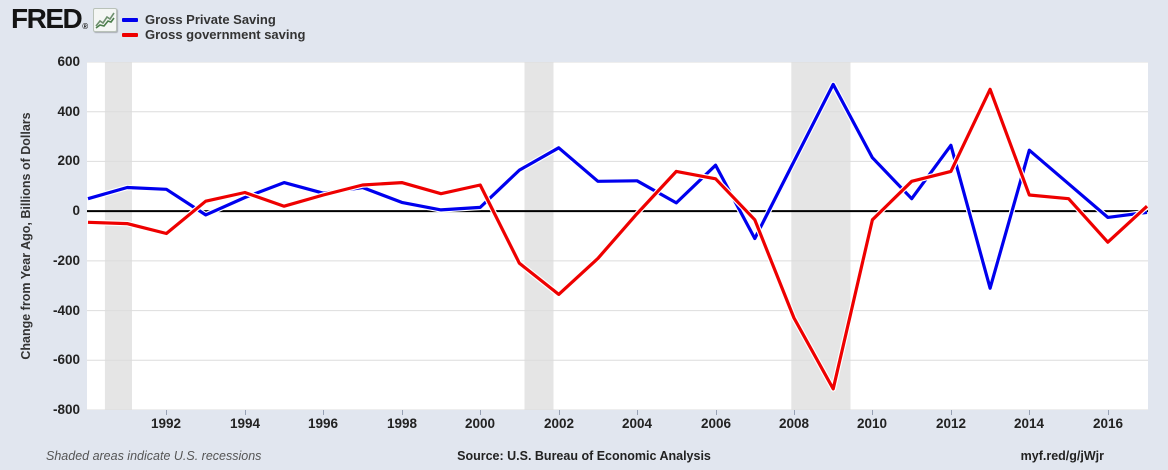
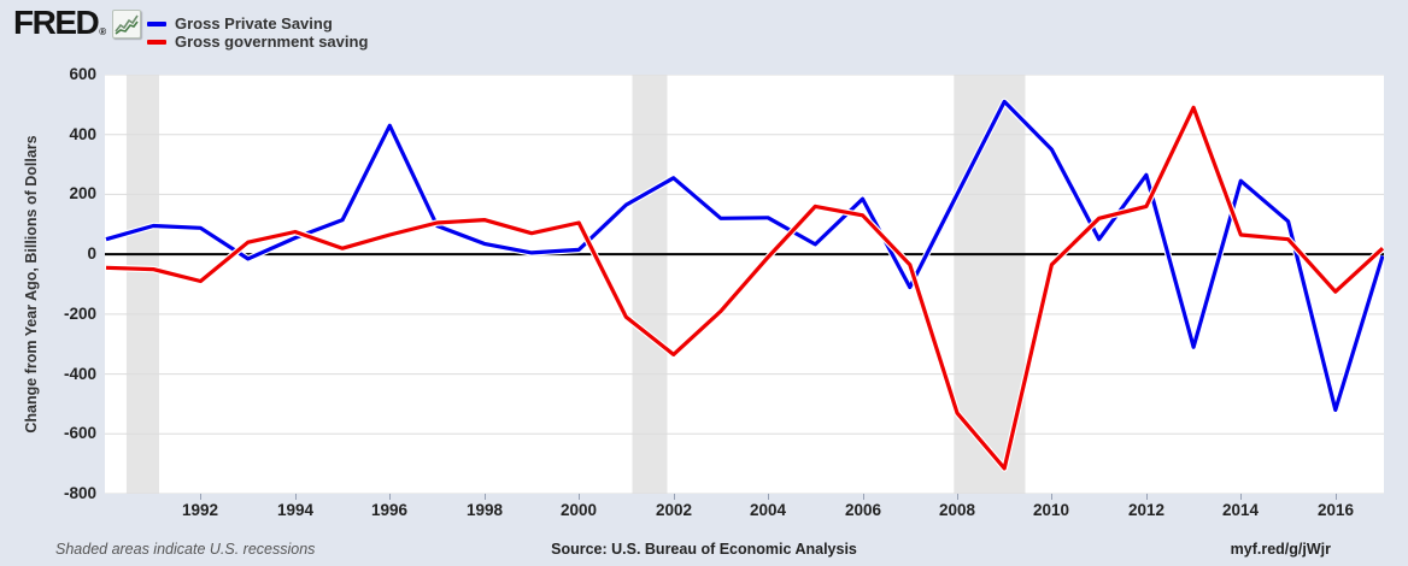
Gross Private Saving/1996: 70 -> 430
Gross government saving/2008: -430 -> -530
Gross Private Saving/2010: 220 -> 350
Gross Private Saving/2016: -20 -> -520
